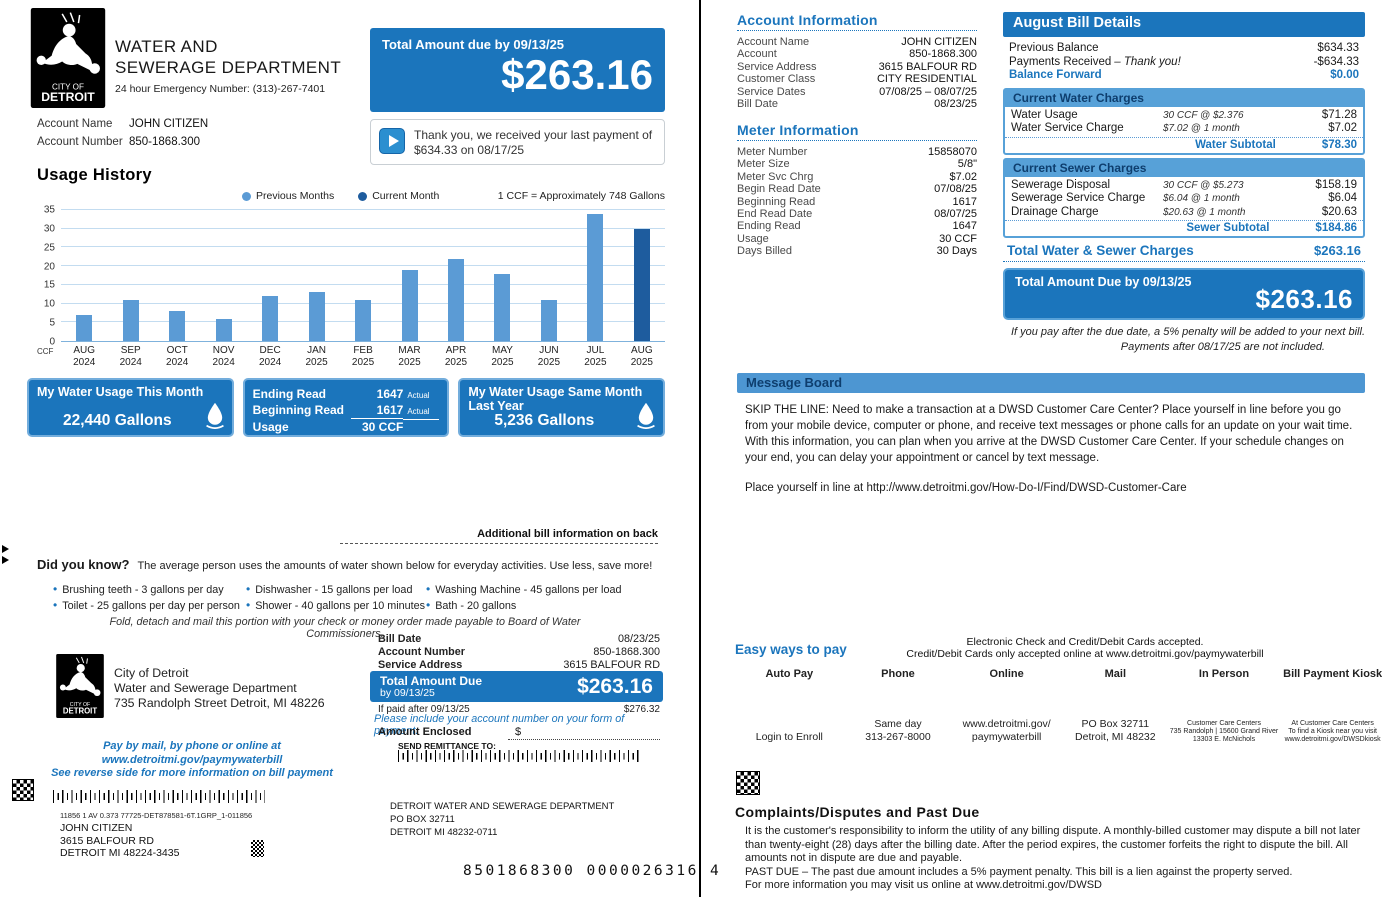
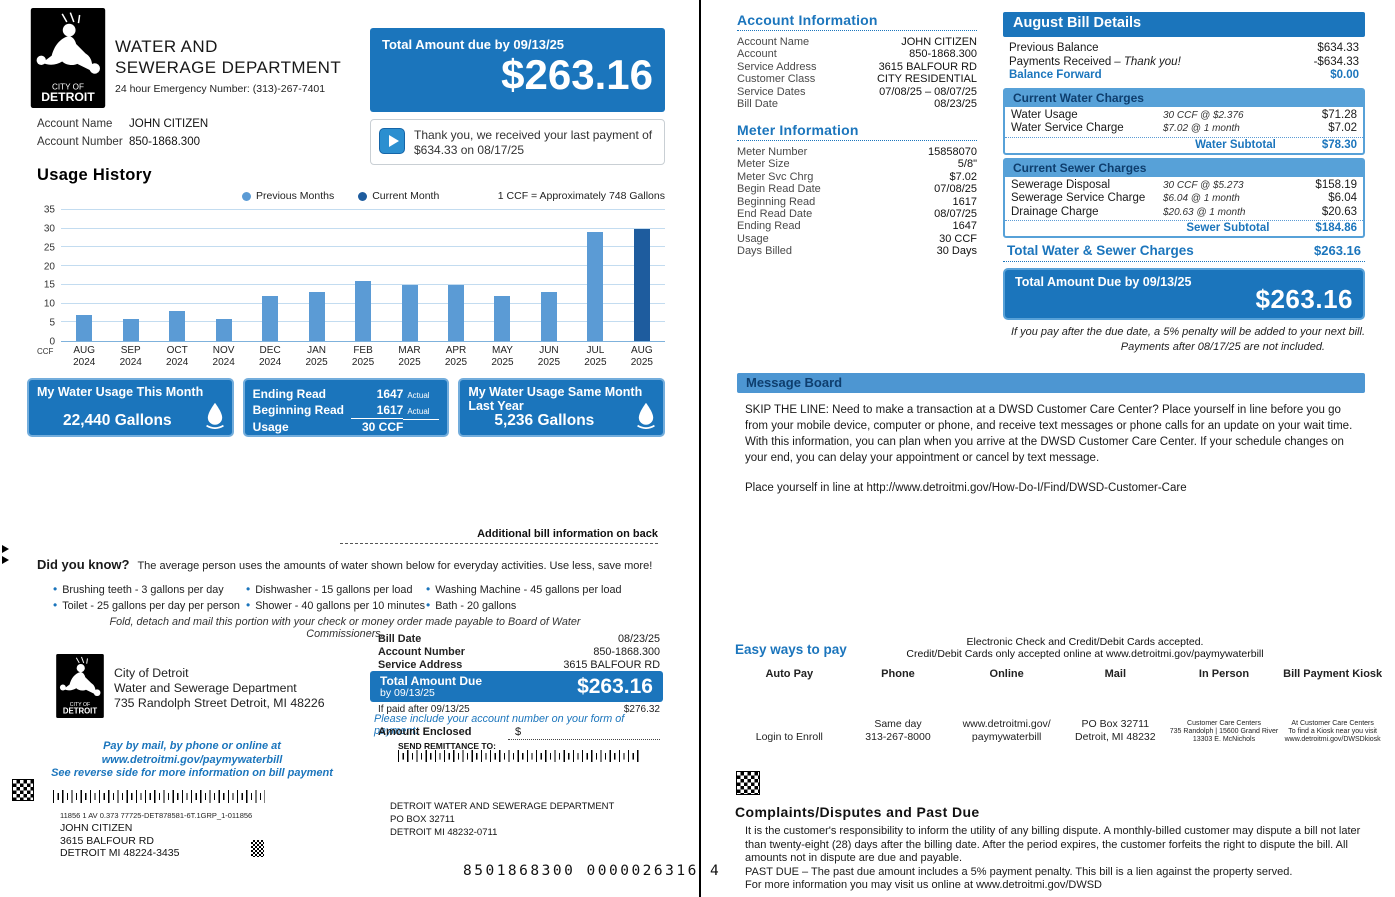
SEP 2024: 11 -> 6
FEB 2025: 11 -> 16
MAR 2025: 19 -> 15
APR 2025: 22 -> 15
MAY 2025: 18 -> 12
JUN 2025: 11 -> 13
JUL 2025: 34 -> 29
